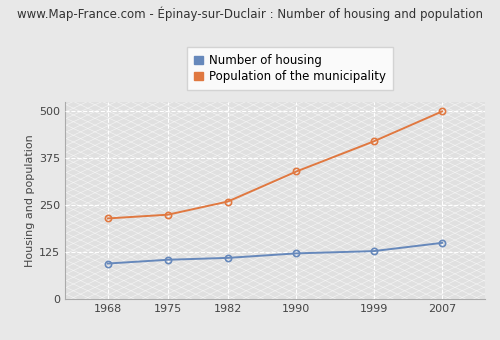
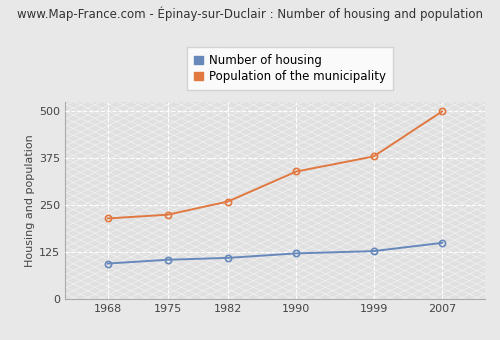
Population of the municipality/1999: 420 -> 380
